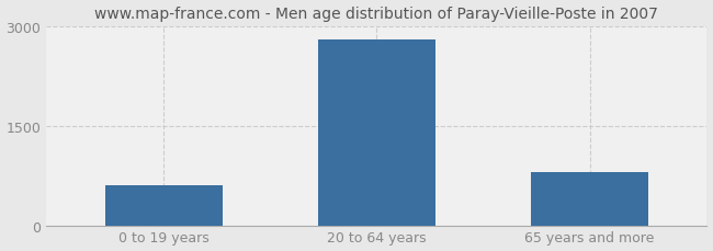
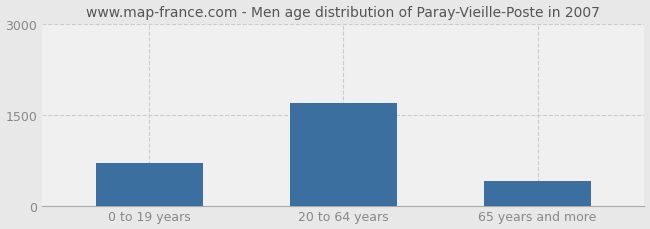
0 to 19 years: 600 -> 700
20 to 64 years: 2800 -> 1700
65 years and more: 800 -> 400
